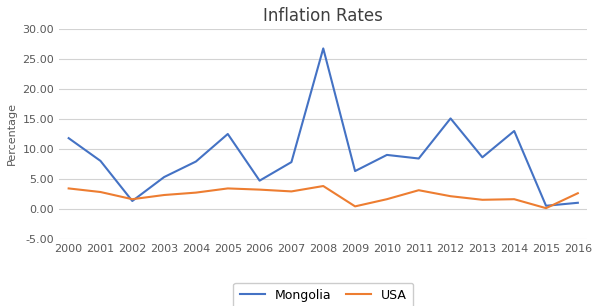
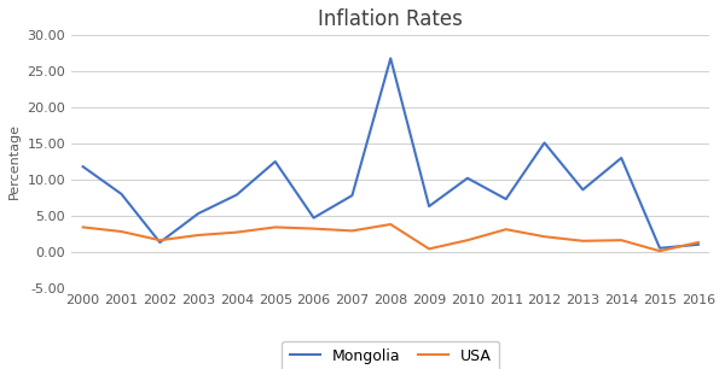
Mongolia/2010: 9.0 -> 10.2
Mongolia/2011: 8.4 -> 7.3
USA/2016: 2.6 -> 1.3
